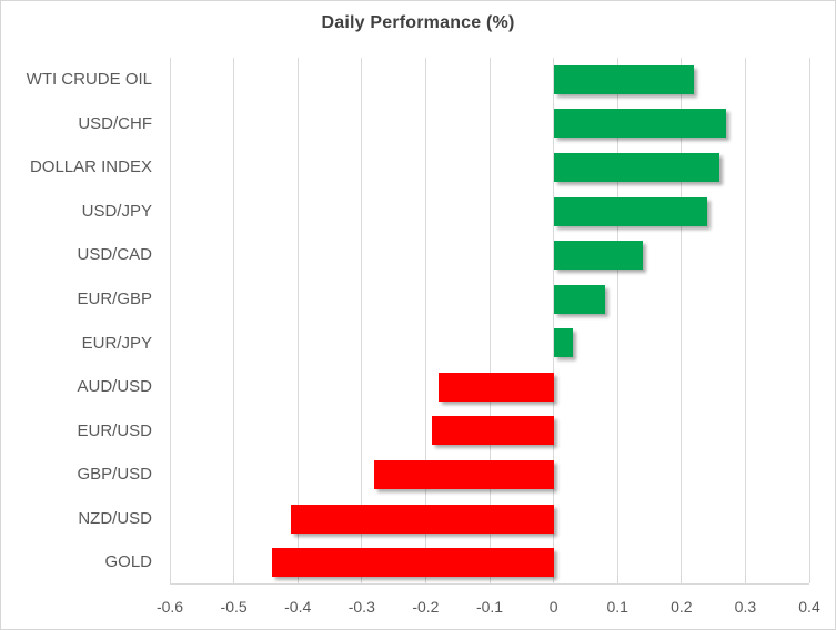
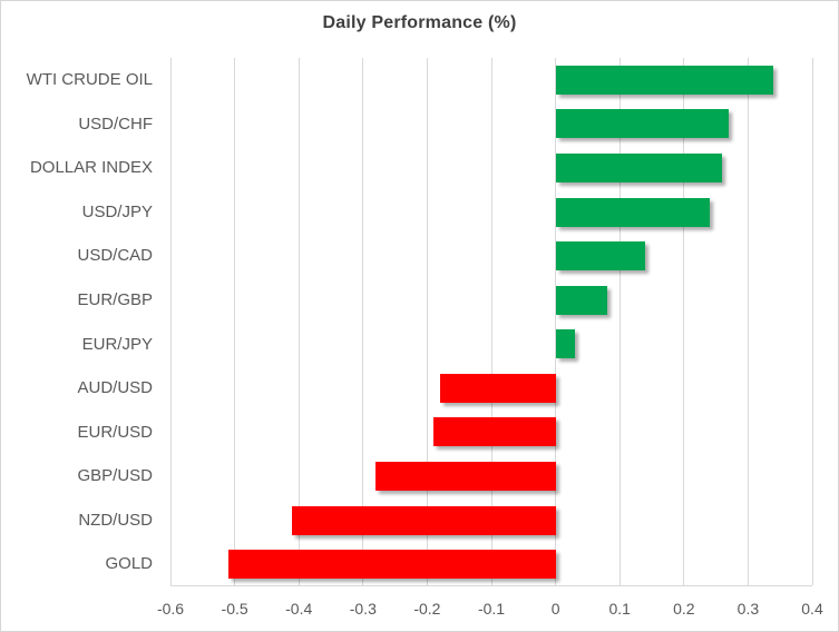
WTI CRUDE OIL: 0.22 -> 0.34
GOLD: -0.44 -> -0.51
